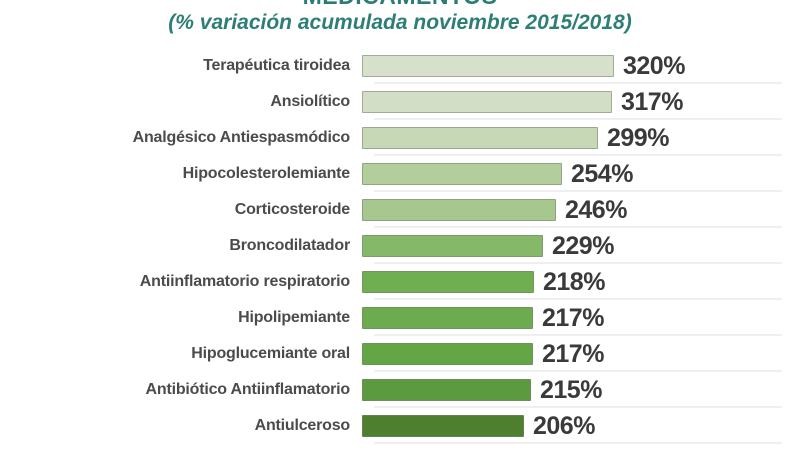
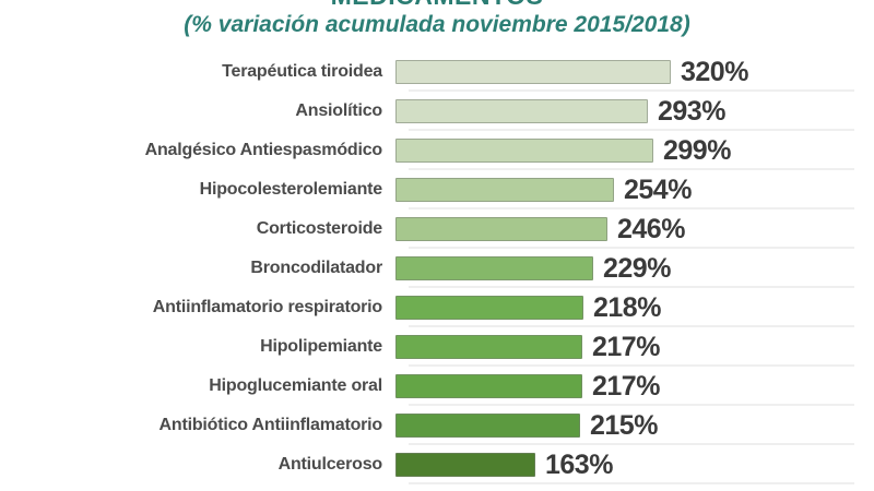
Ansiolítico: 317% -> 293%
Antiulceroso: 206% -> 163%
